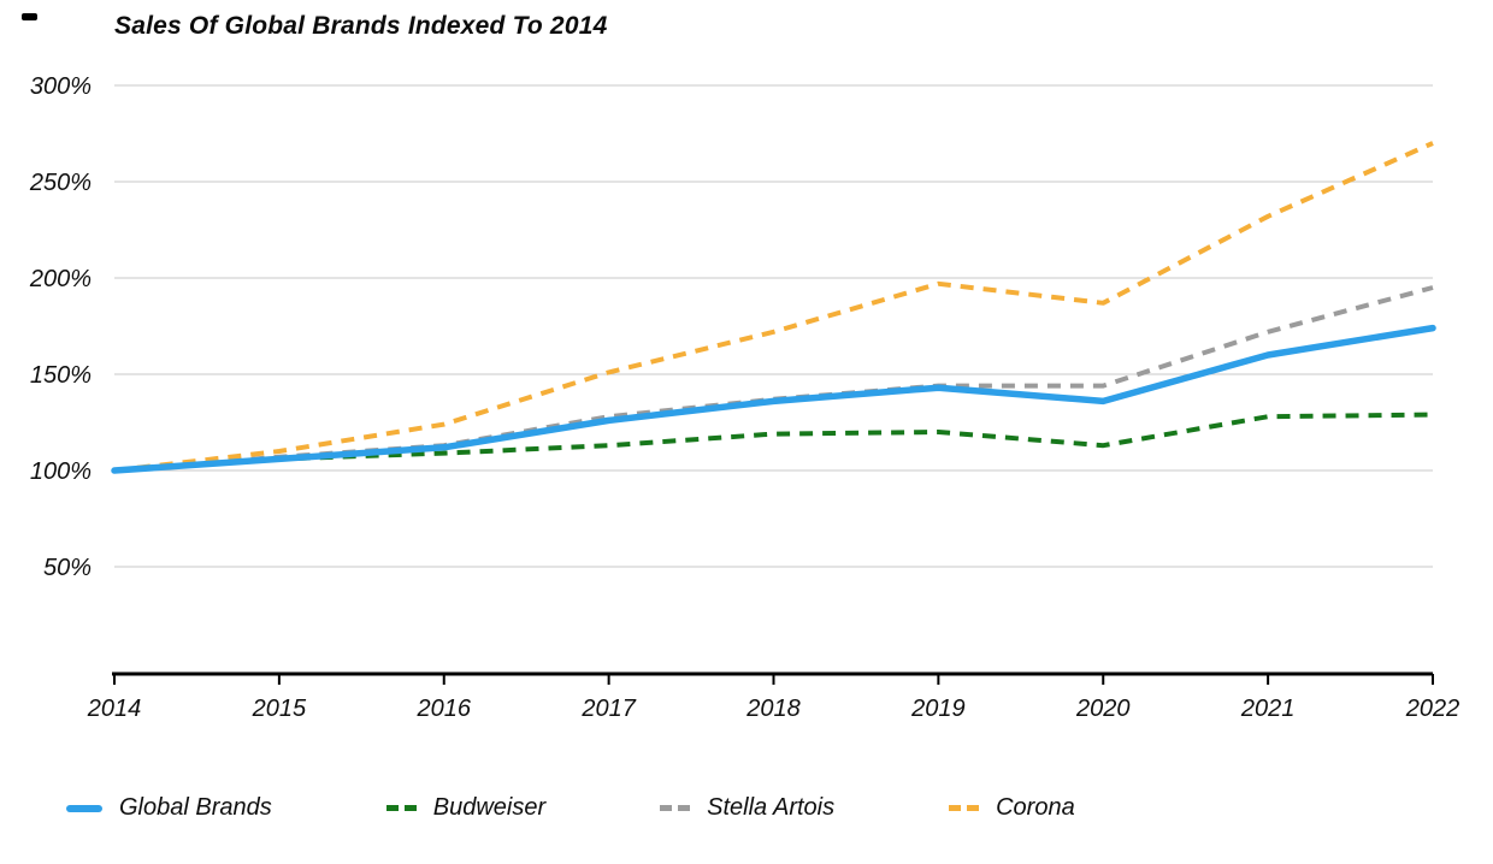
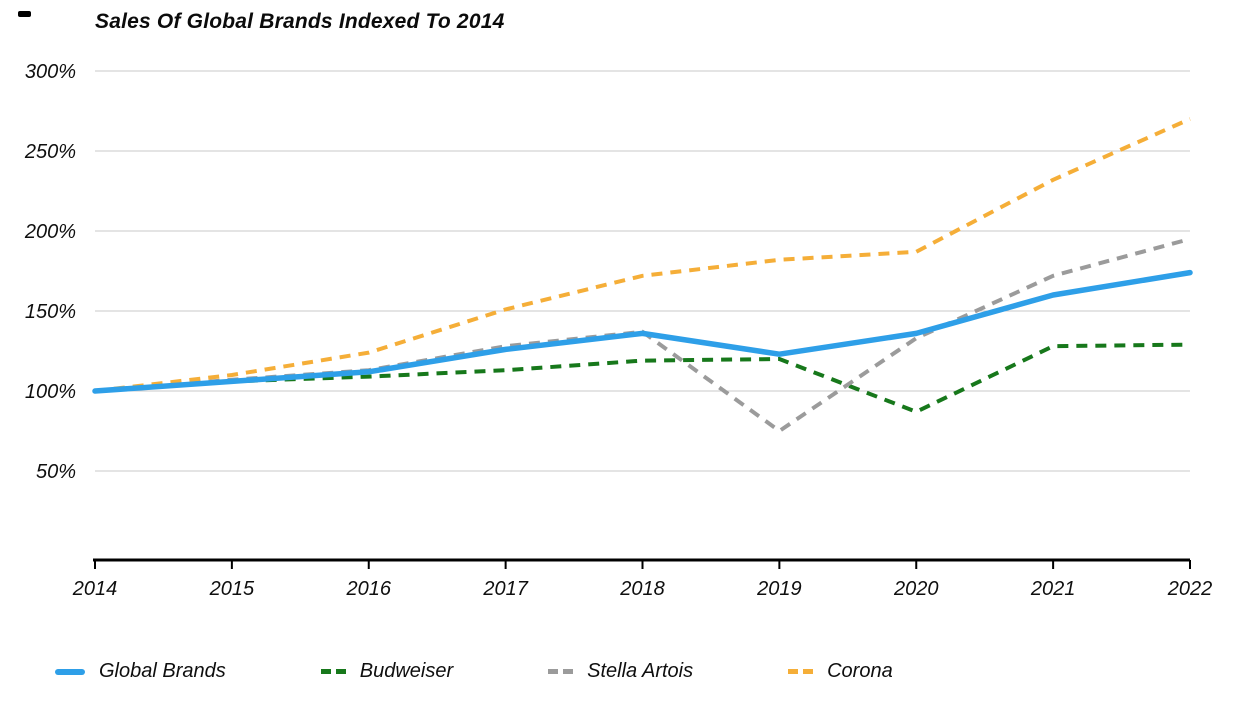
Global Brands/2019: 143% -> 123%
Stella Artois/2019: 144% -> 75%
Corona/2019: 197% -> 182%
Budweiser/2020: 113% -> 87%
Stella Artois/2020: 144% -> 133%
